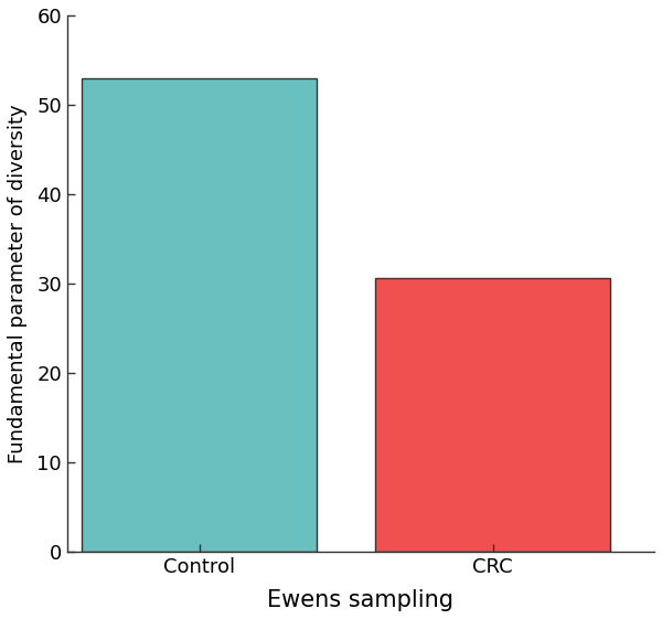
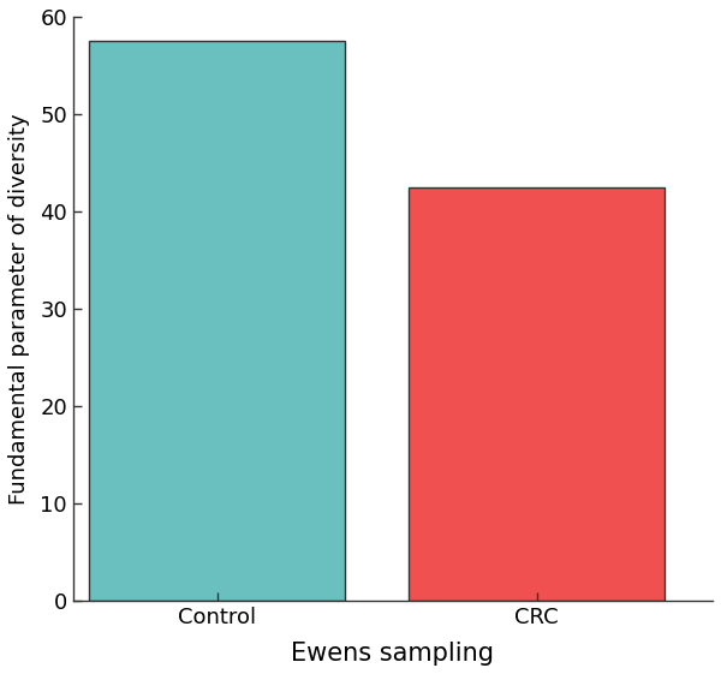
Control: 53.0 -> 57.5
CRC: 30.6 -> 42.5
